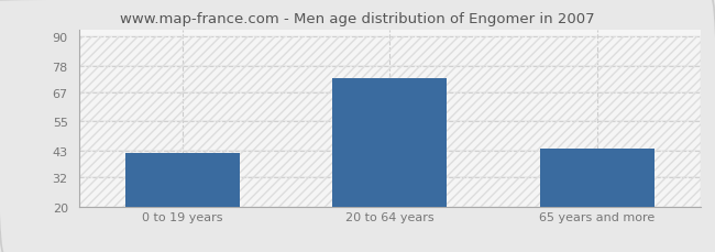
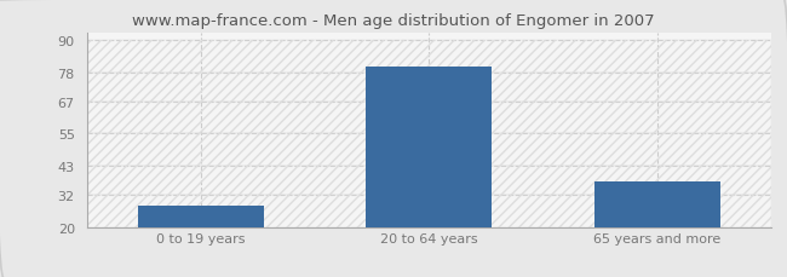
0 to 19 years: 42 -> 28
20 to 64 years: 73 -> 80
65 years and more: 44 -> 37
